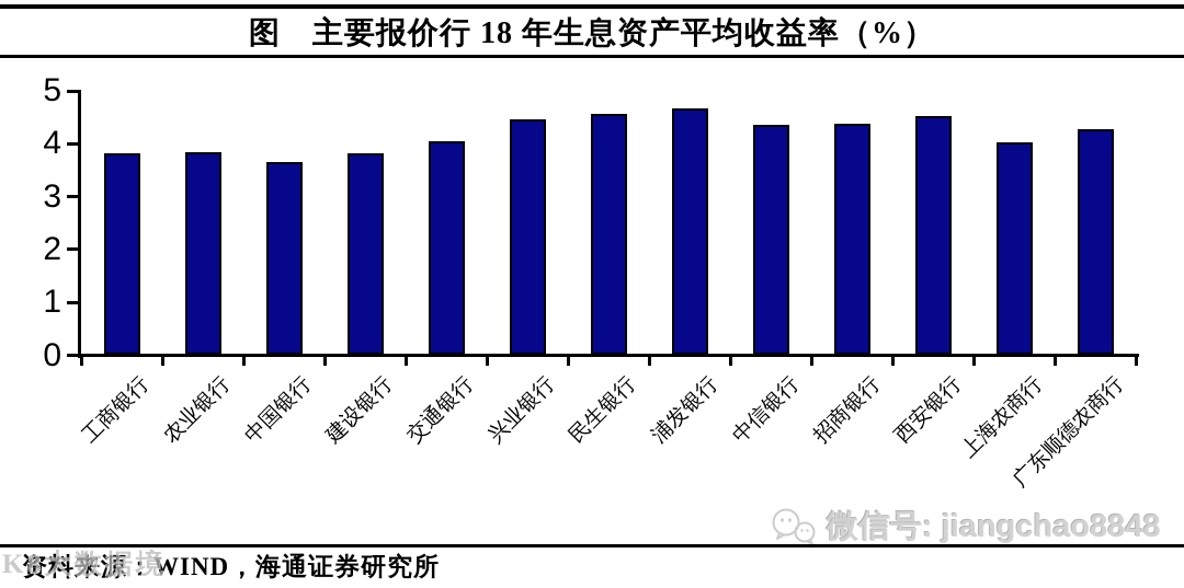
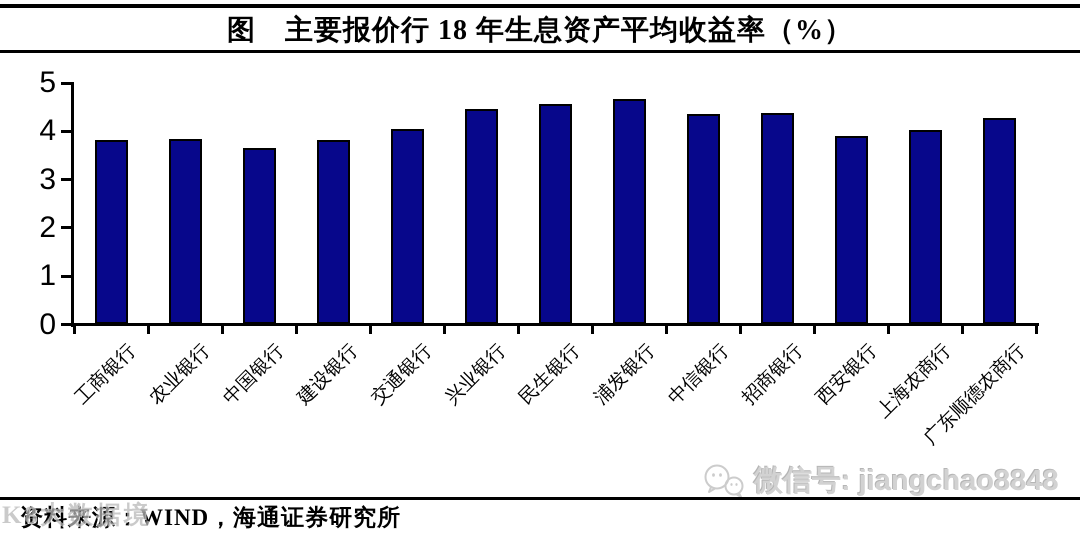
西安银行: 4.5 -> 3.9
